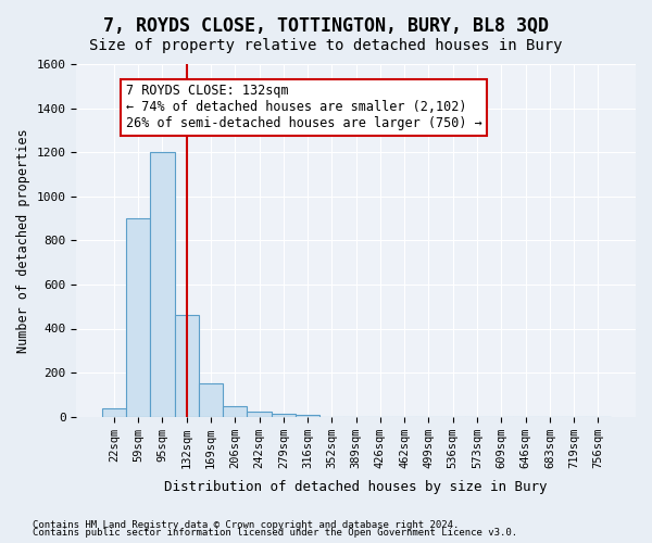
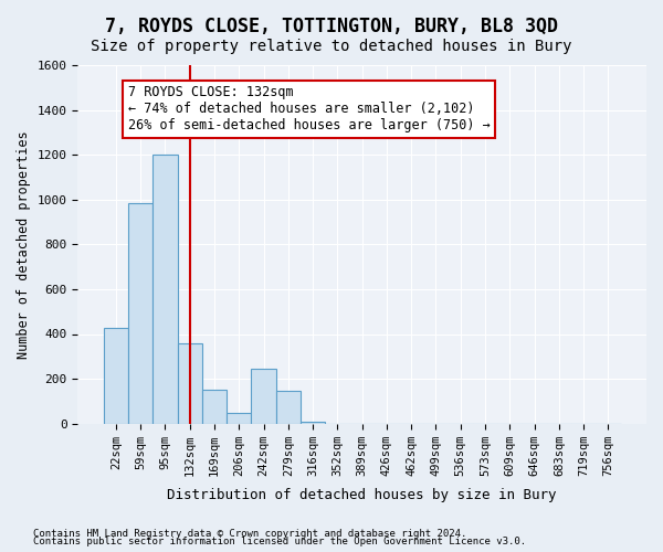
22sqm: 40 -> 425
59sqm: 900 -> 985
132sqm: 460 -> 360
242sqm: 25 -> 245
279sqm: 15 -> 145
